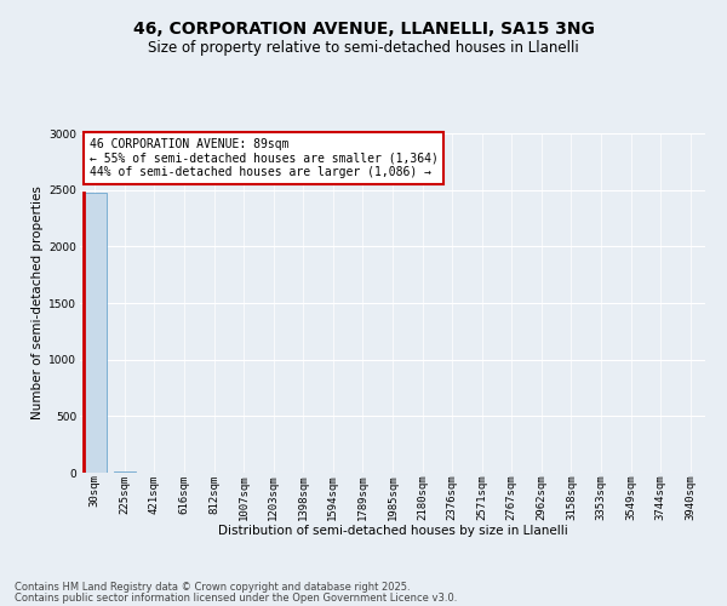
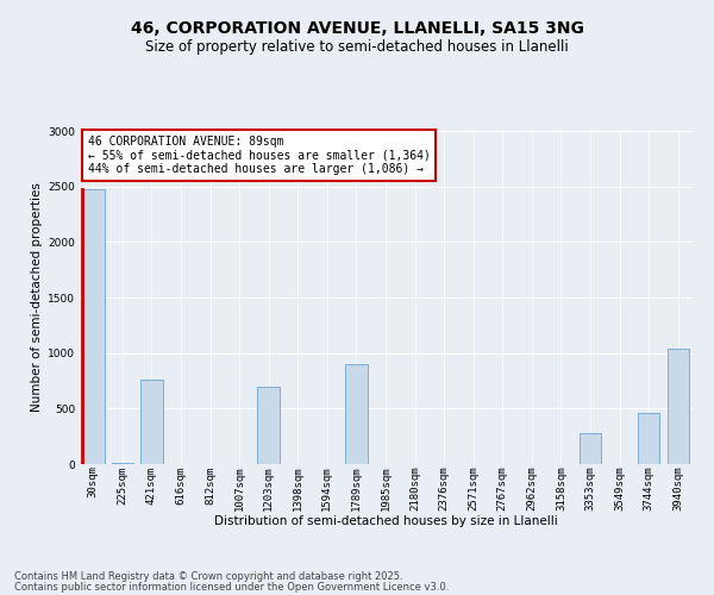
421sqm: 0 -> 760
1203sqm: 0 -> 700
1789sqm: 0 -> 900
3353sqm: 0 -> 280
3744sqm: 0 -> 460
3940sqm: 0 -> 1040
